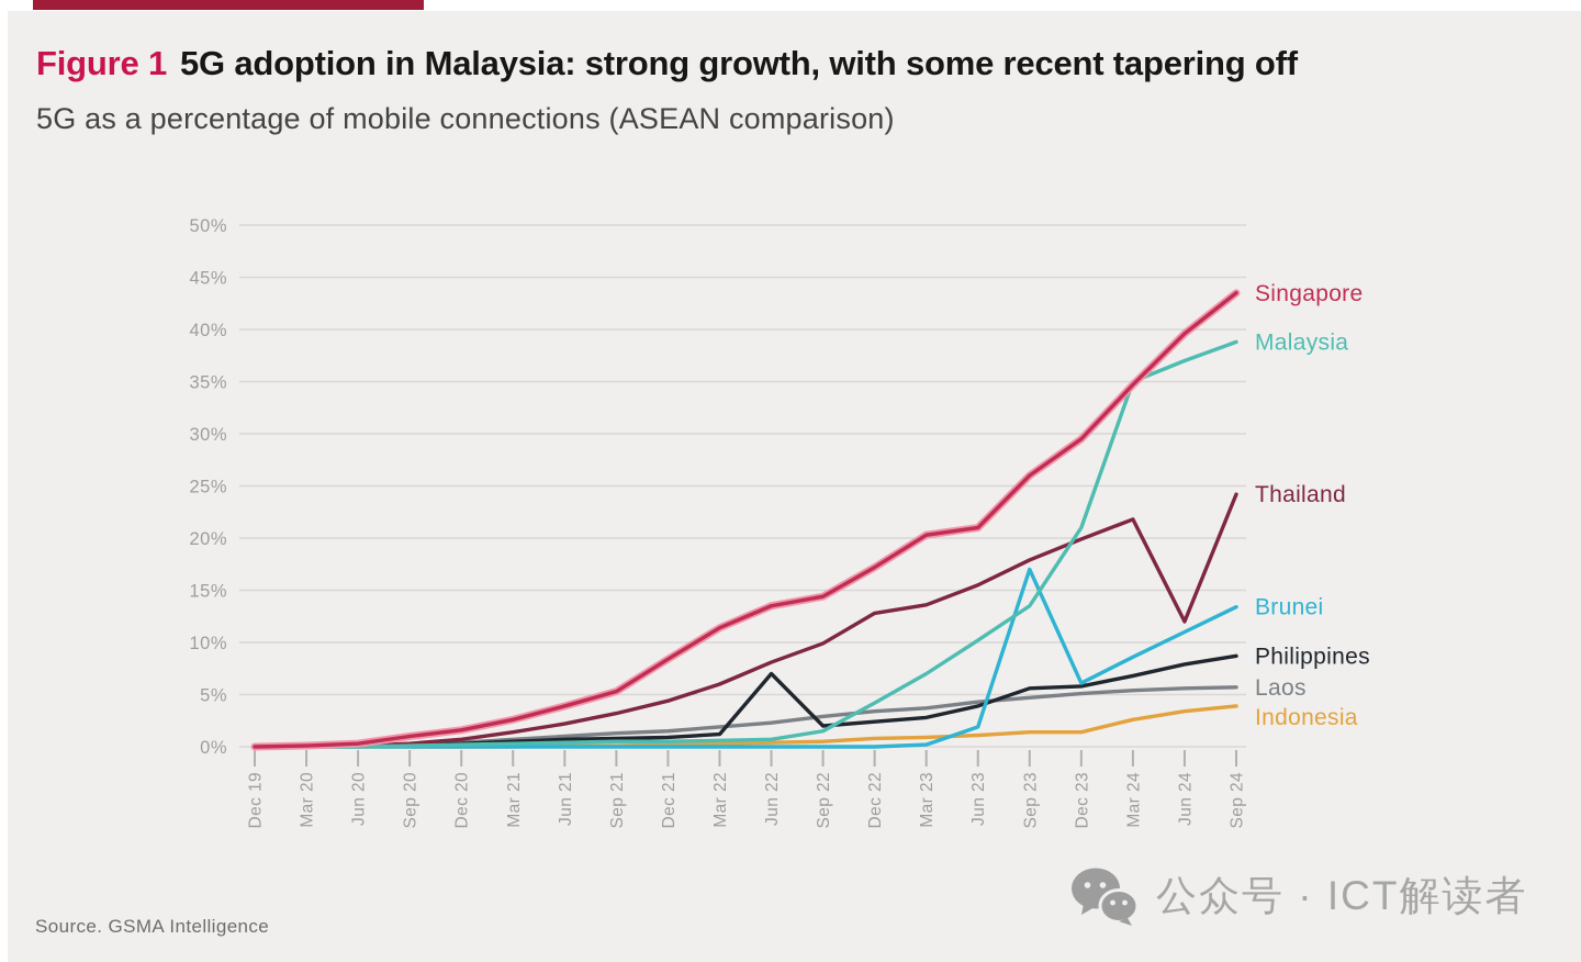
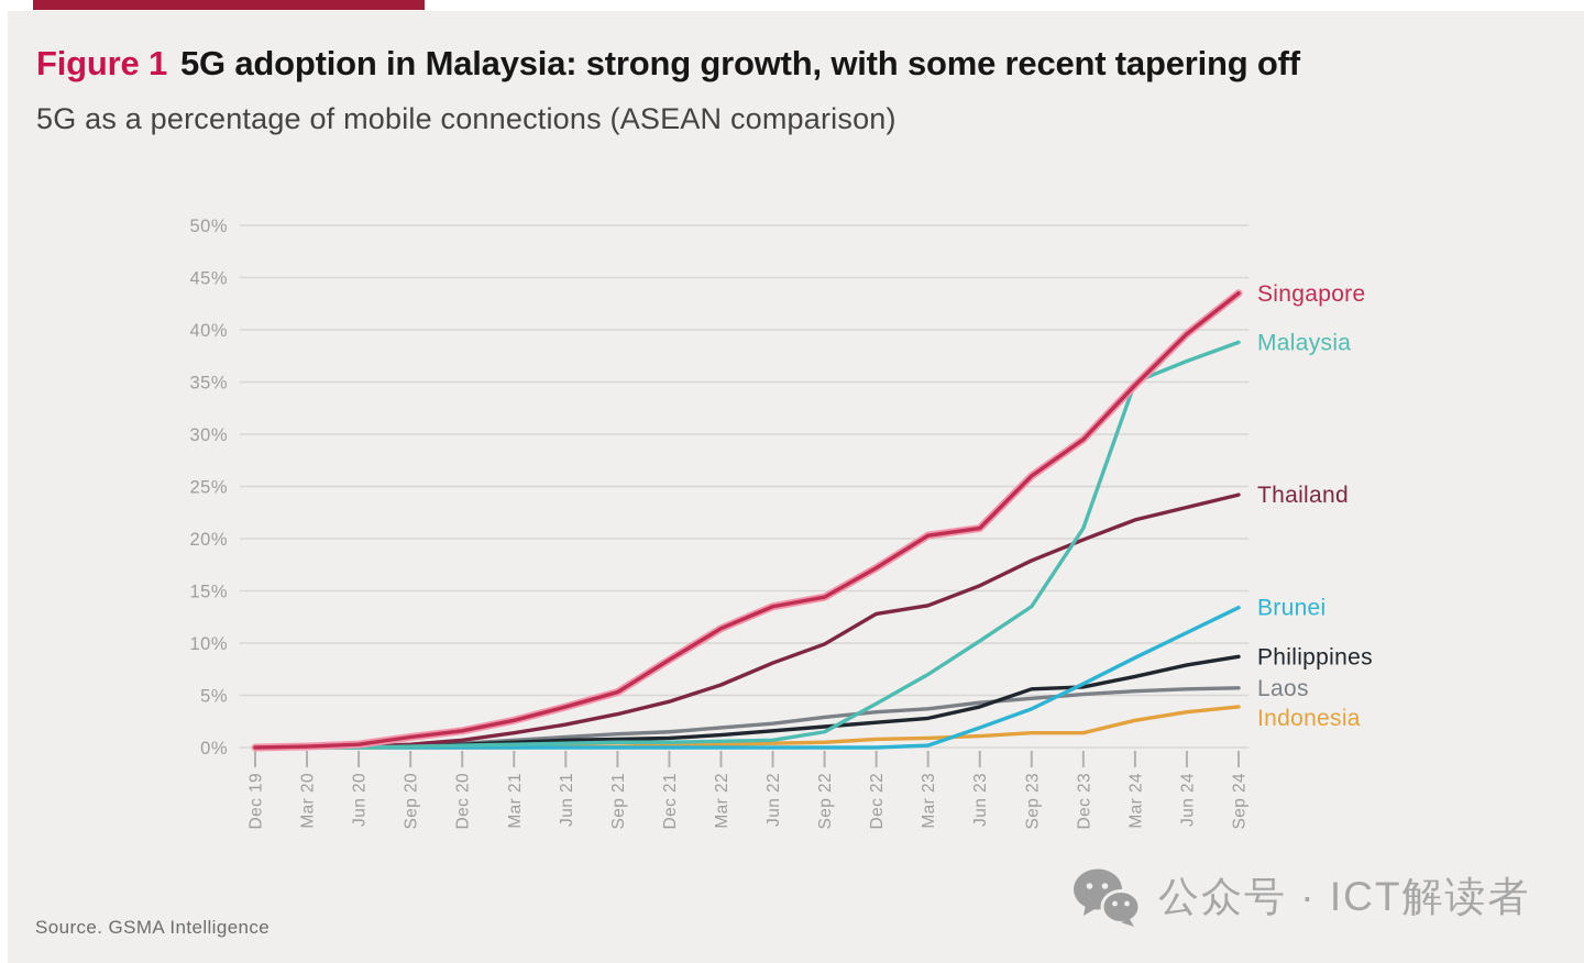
Philippines/Jun 22: 7% -> 2%
Brunei/Sep 23: 17% -> 4%
Thailand/Jun 24: 12% -> 23%
